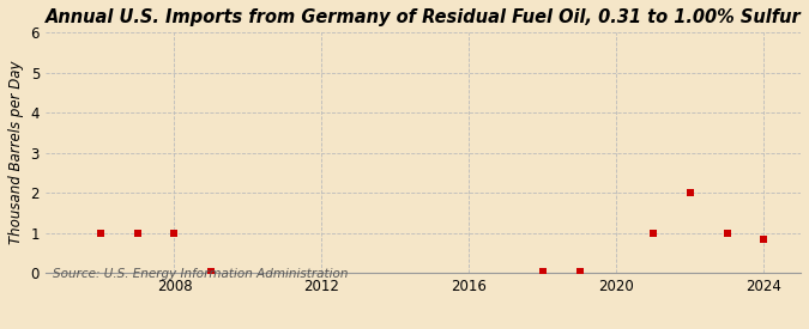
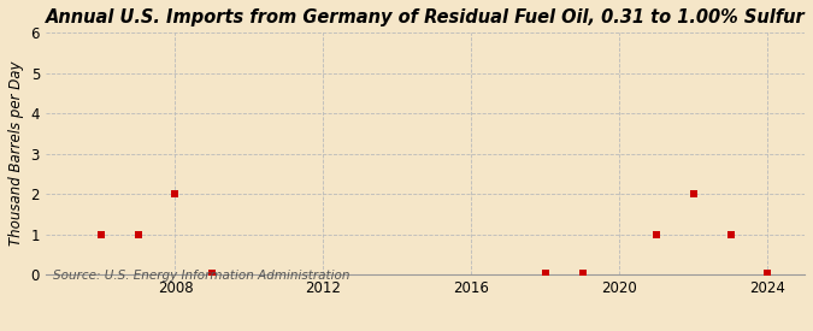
2008: 1.00 -> 2.00
2024: 0.85 -> 0.04
